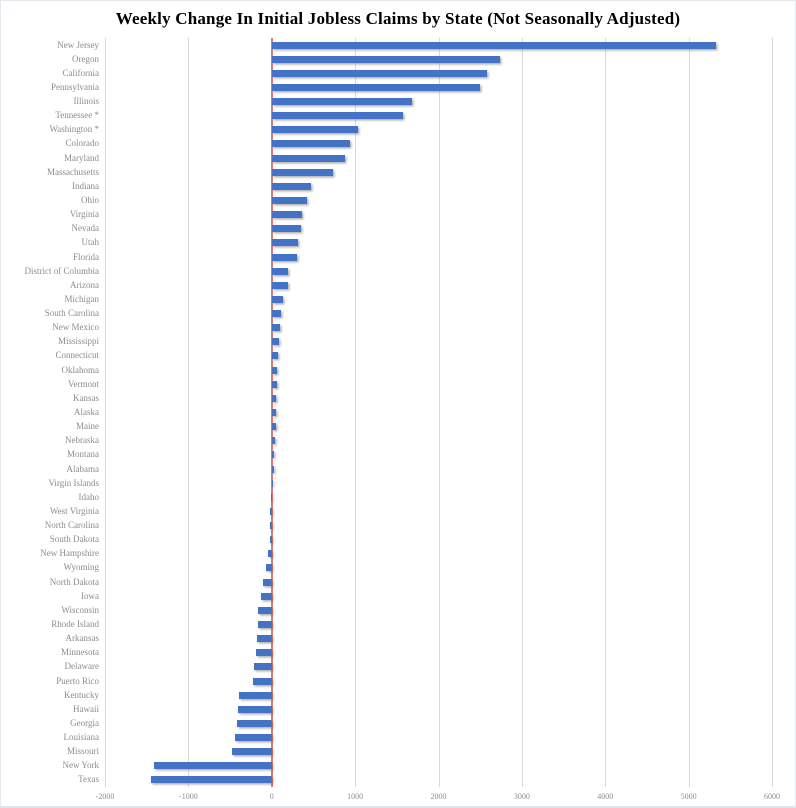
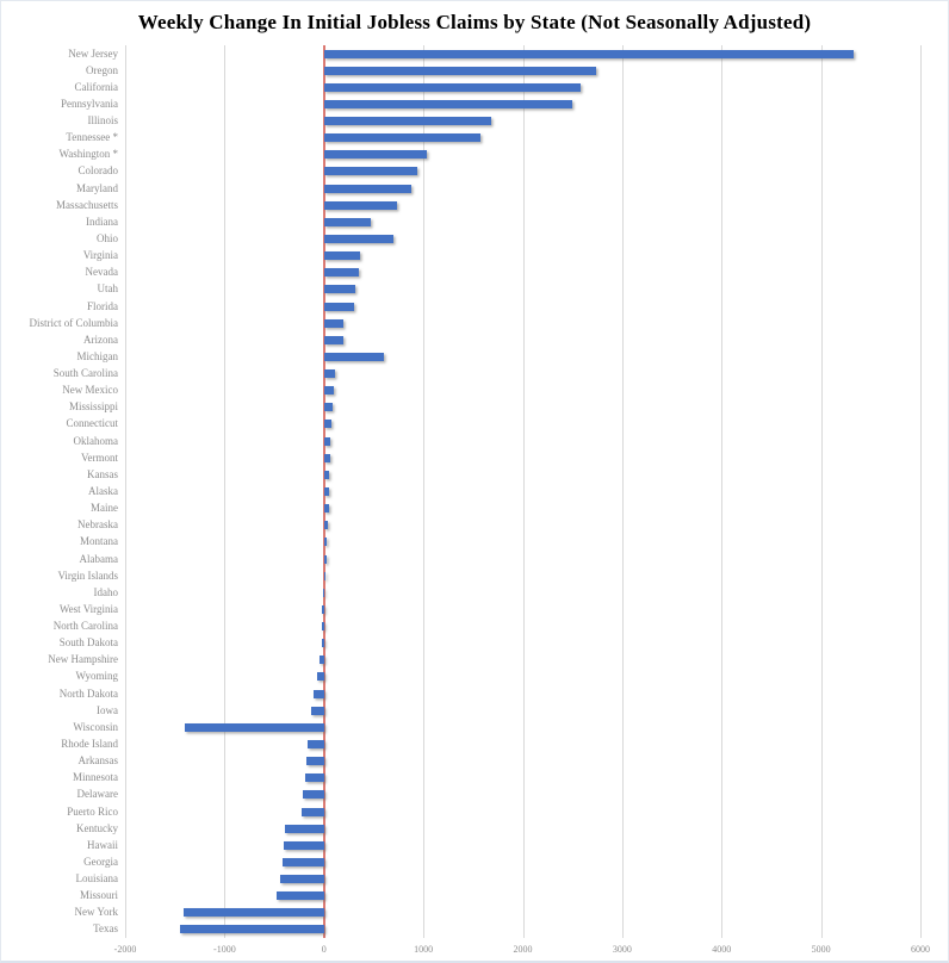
Ohio: 400 -> 700
Michigan: 100 -> 600
Wisconsin: -200 -> -1400
